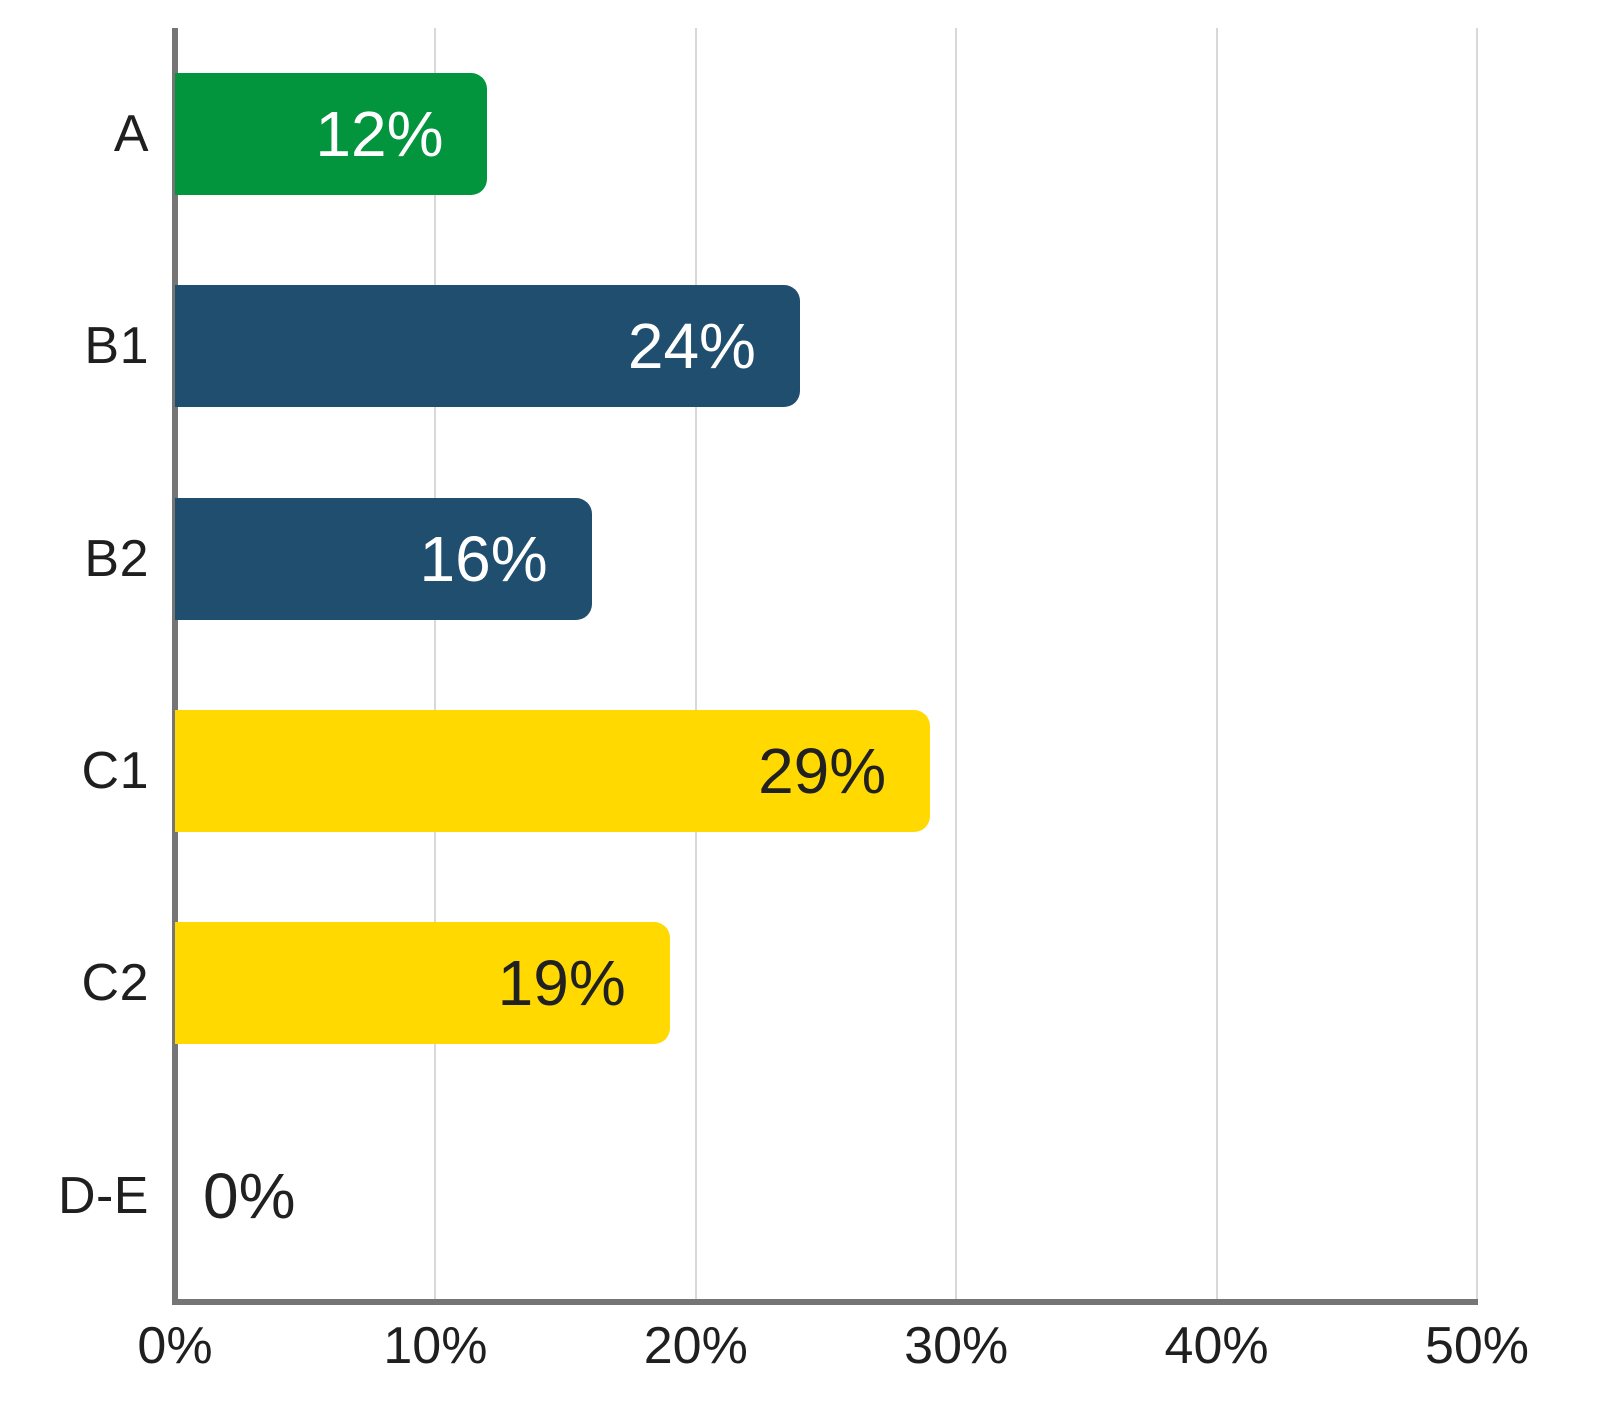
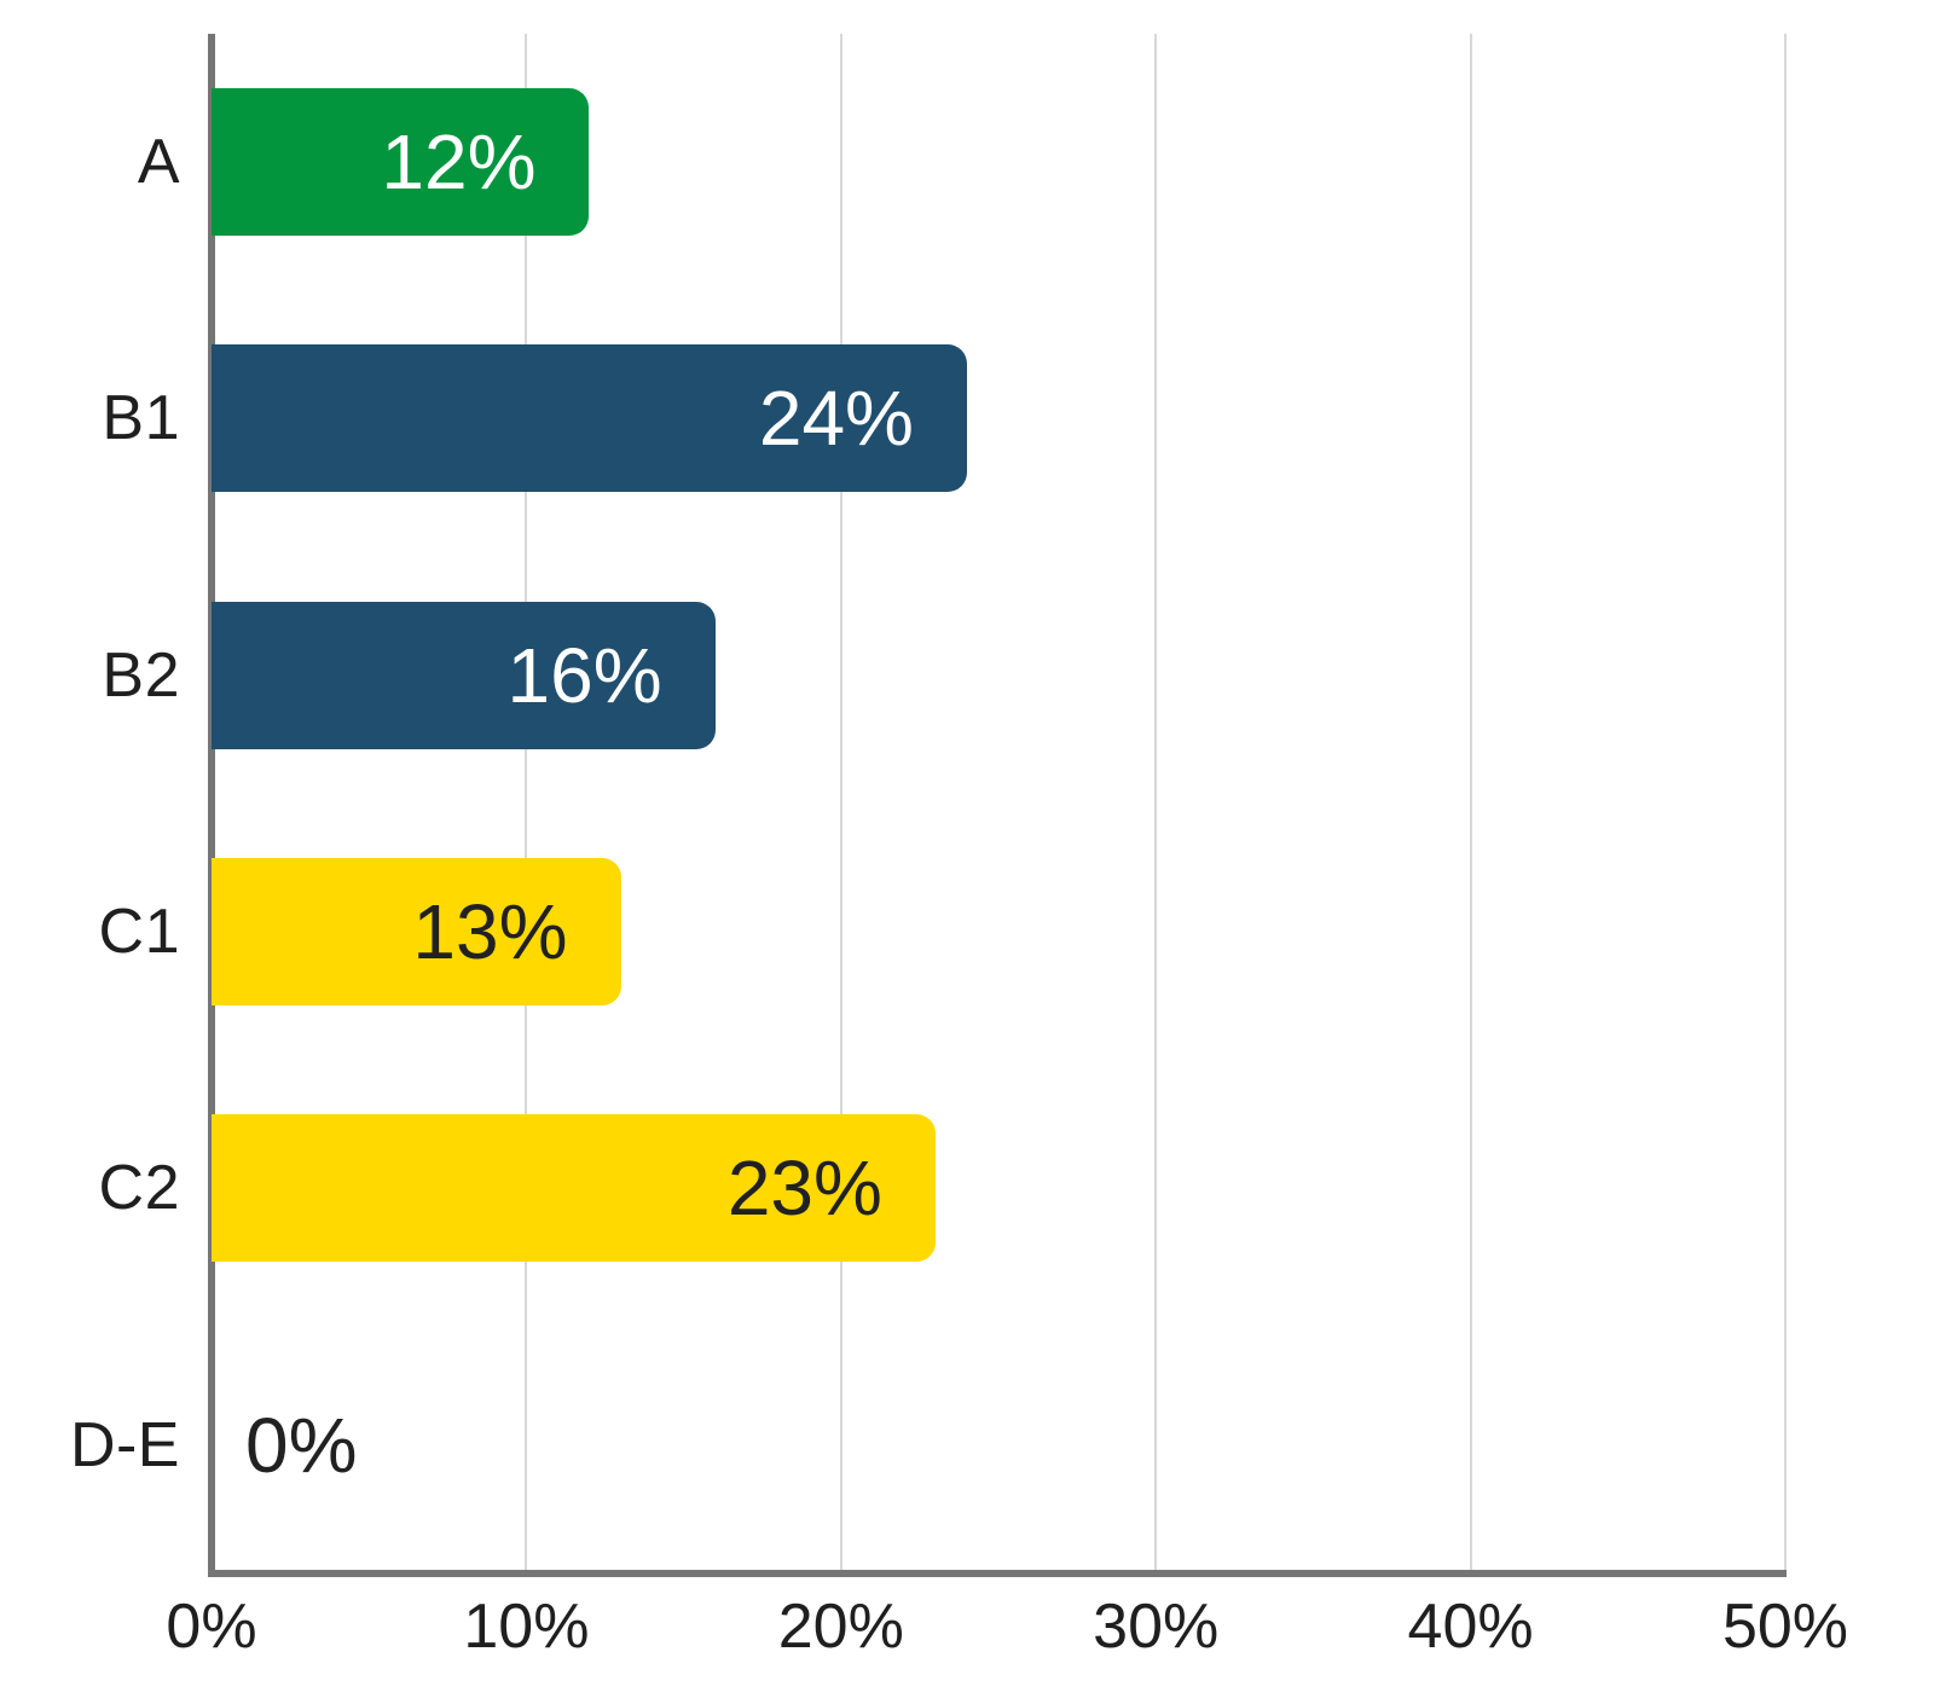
C1: 29% -> 13%
C2: 19% -> 23%
